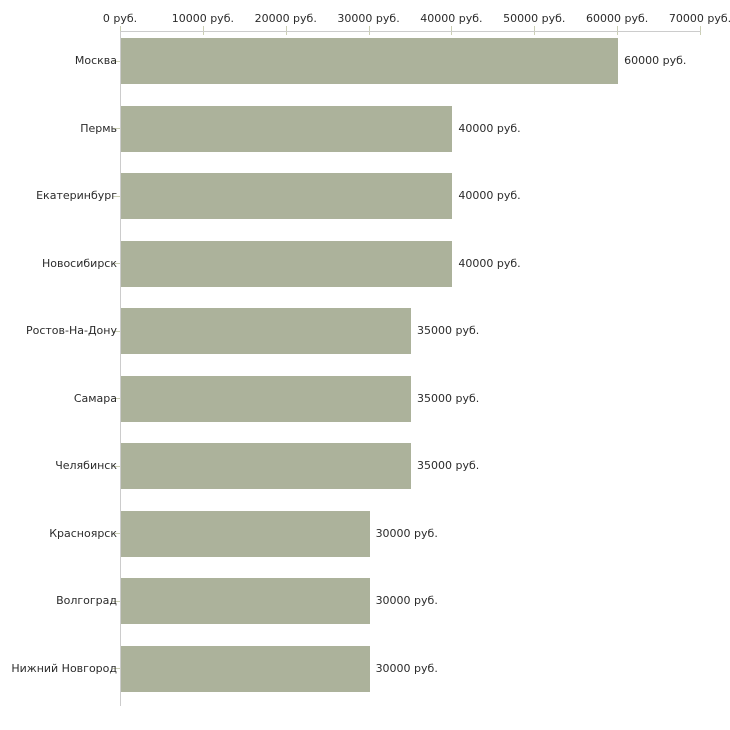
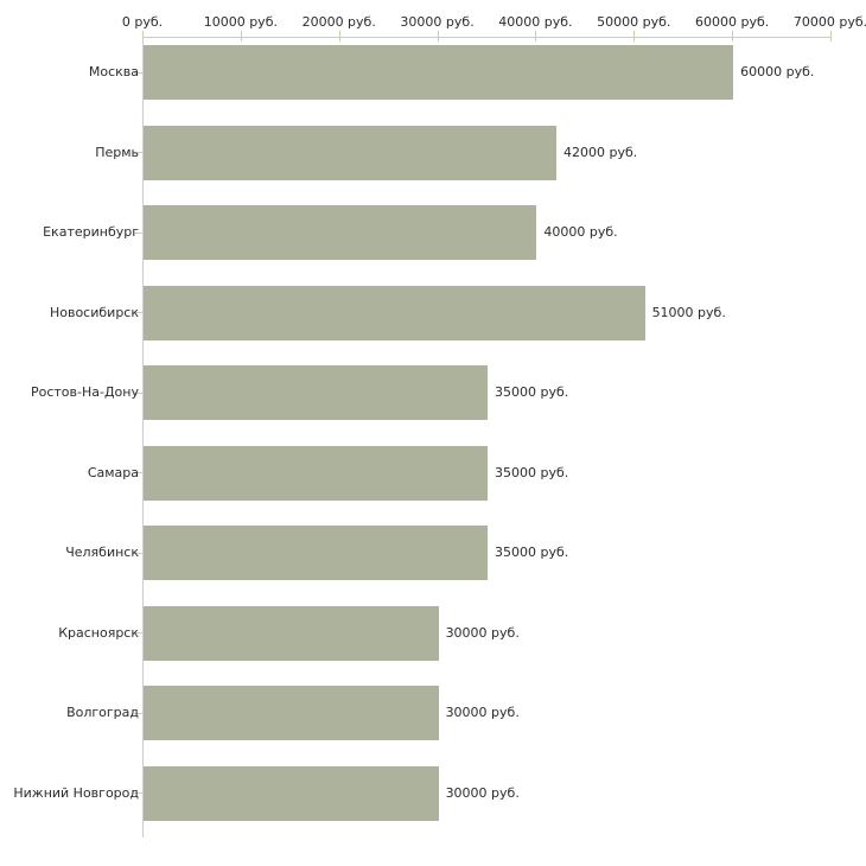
Пермь: 40000 -> 42000
Новосибирск: 40000 -> 51000
